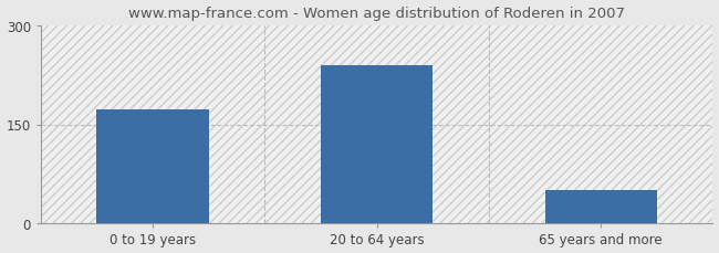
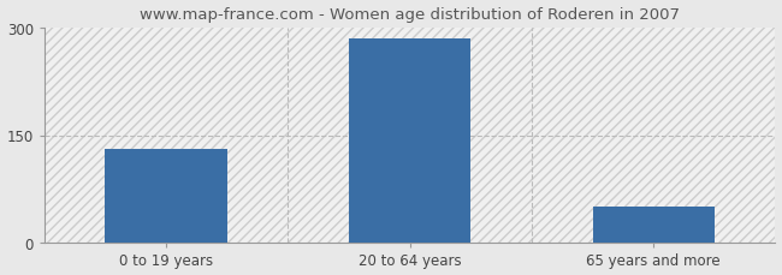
0 to 19 years: 172 -> 130
20 to 64 years: 240 -> 285
